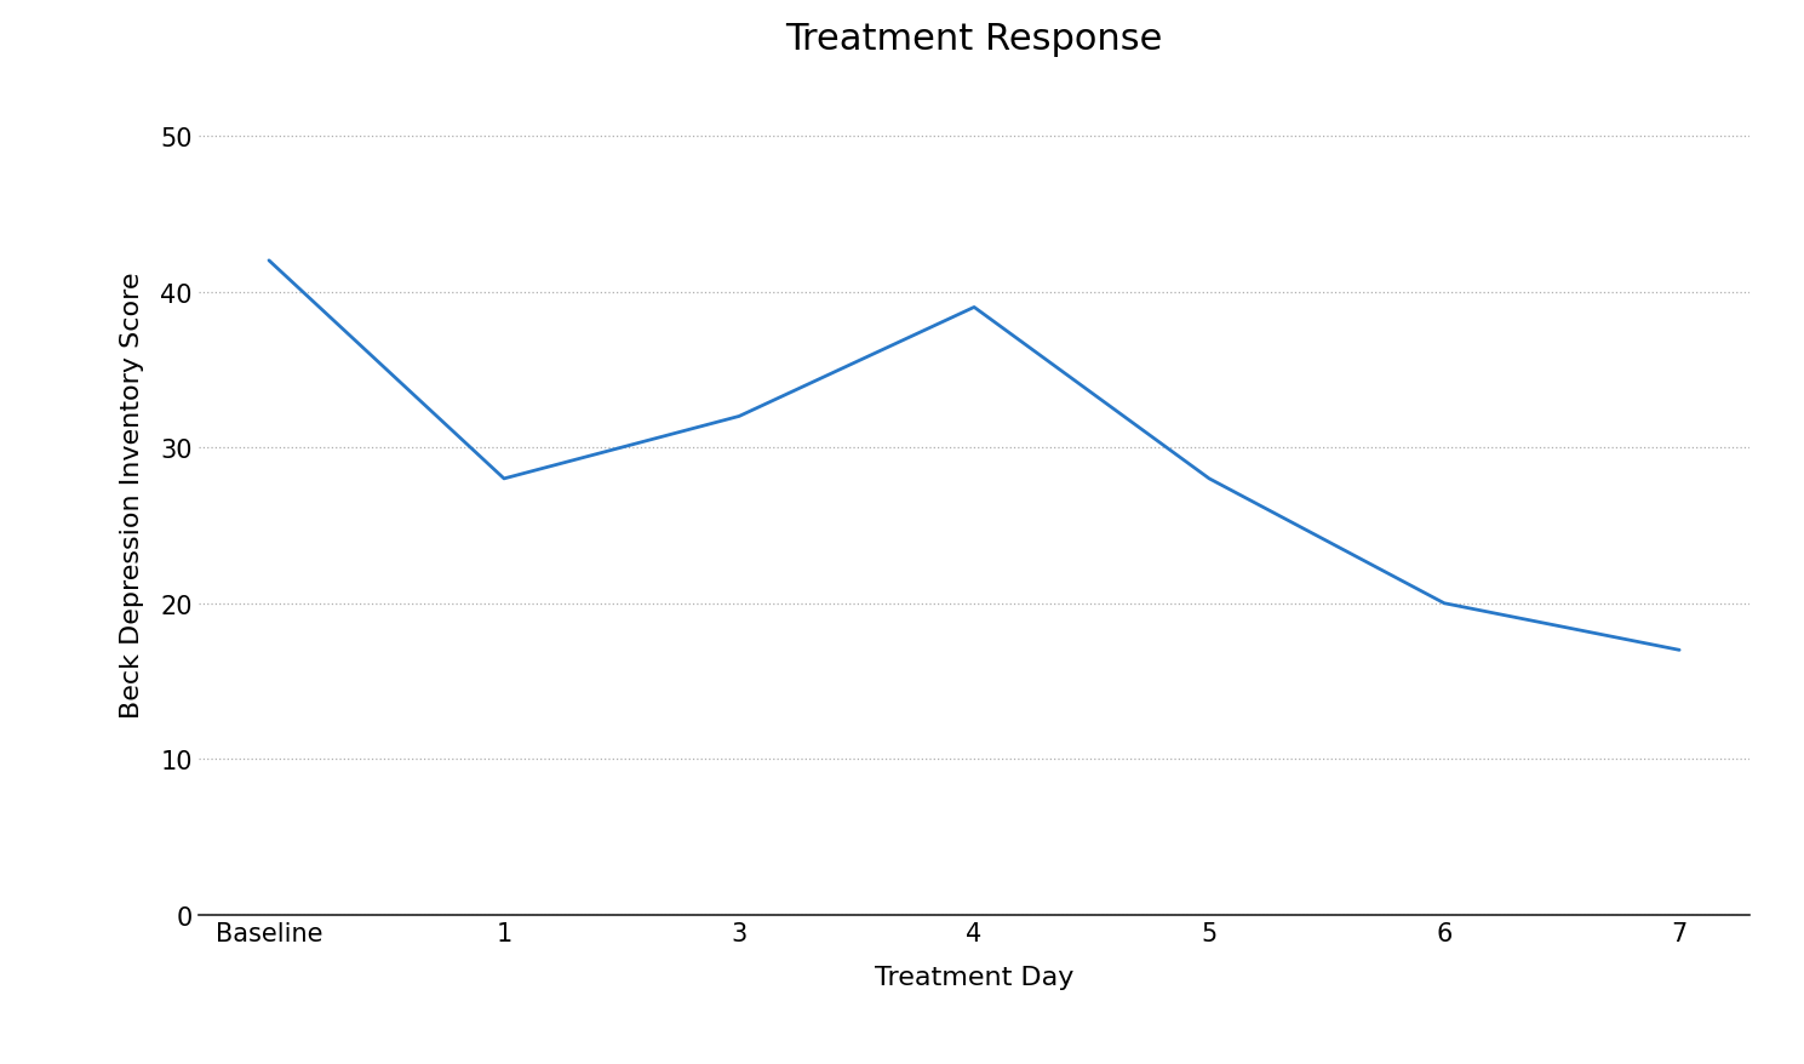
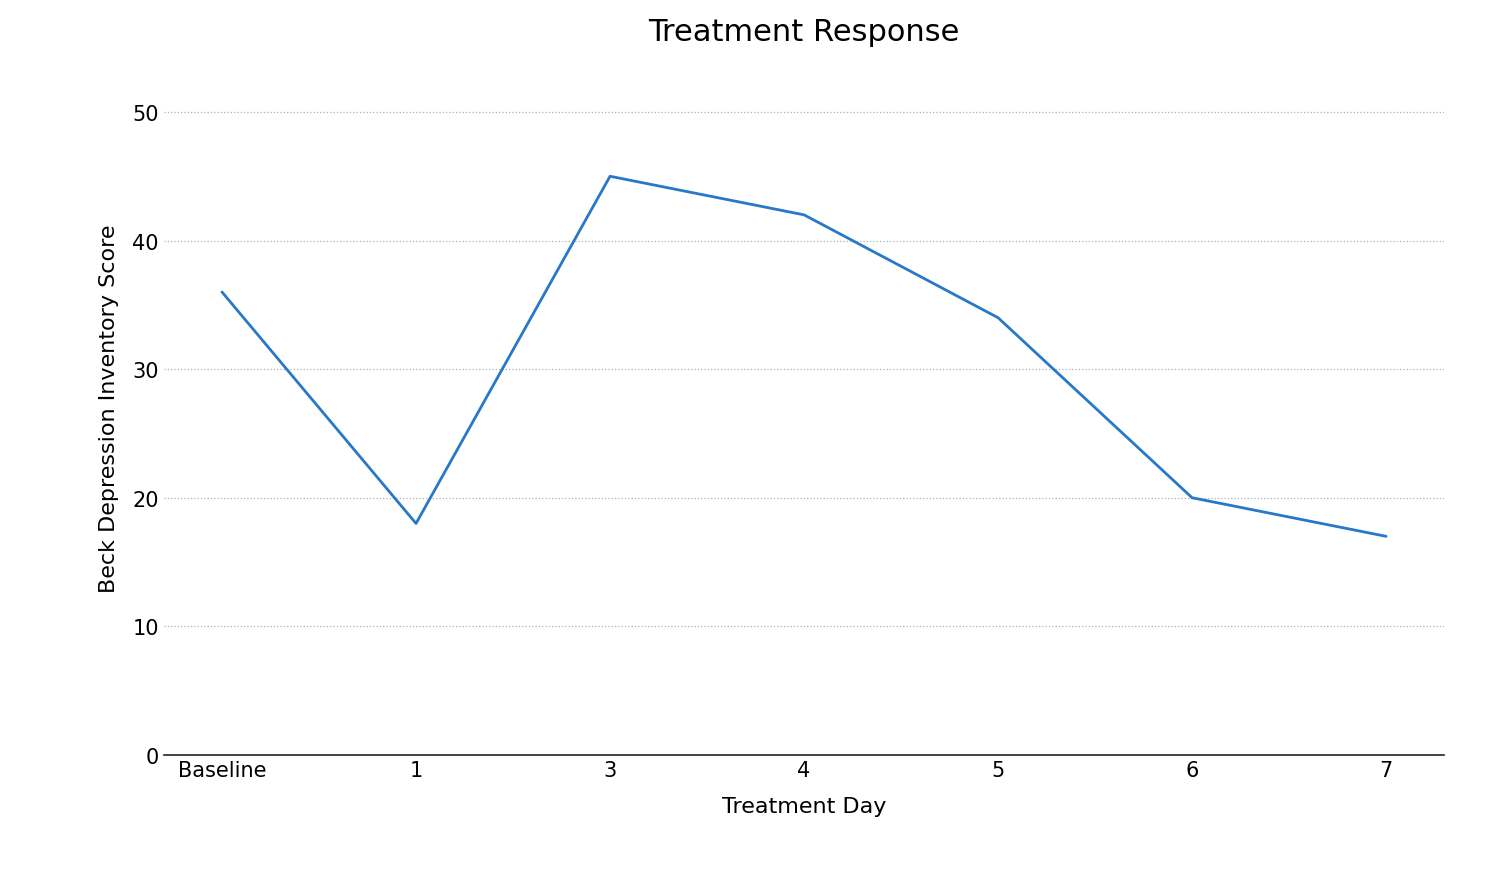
Baseline: 42 -> 36
1: 28 -> 18
3: 32 -> 45
4: 39 -> 42
5: 28 -> 34
